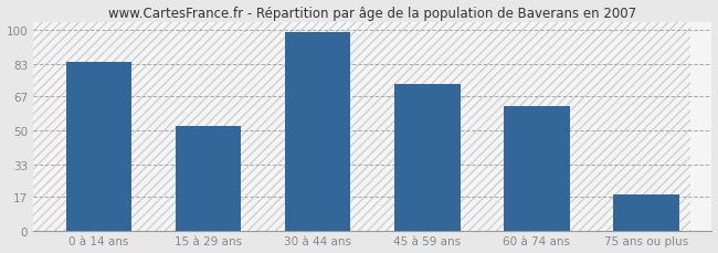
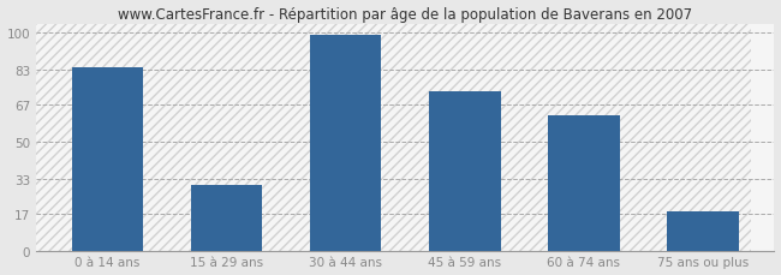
15 à 29 ans: 52 -> 30
